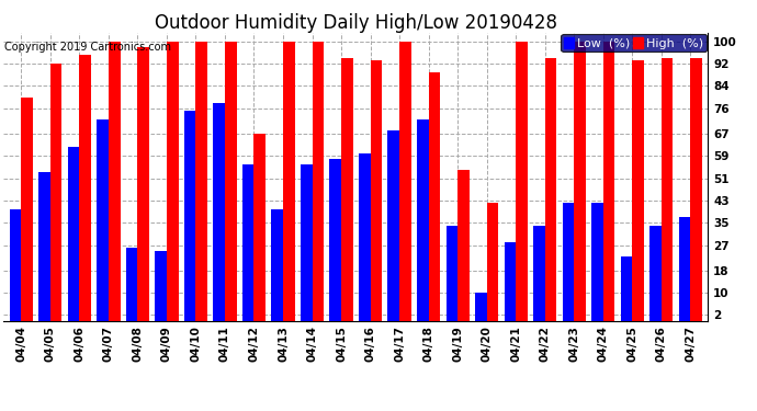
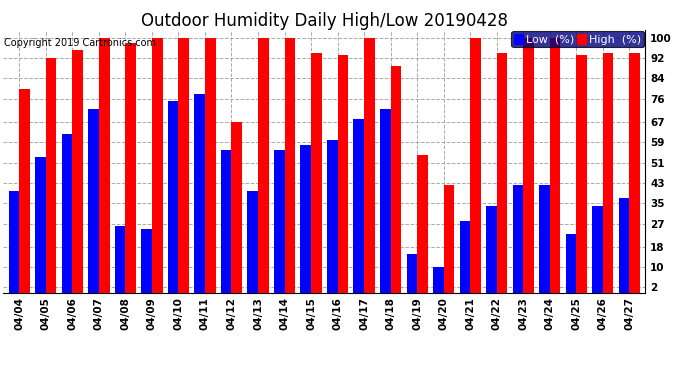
Low (%)/04/19: 34 -> 15
